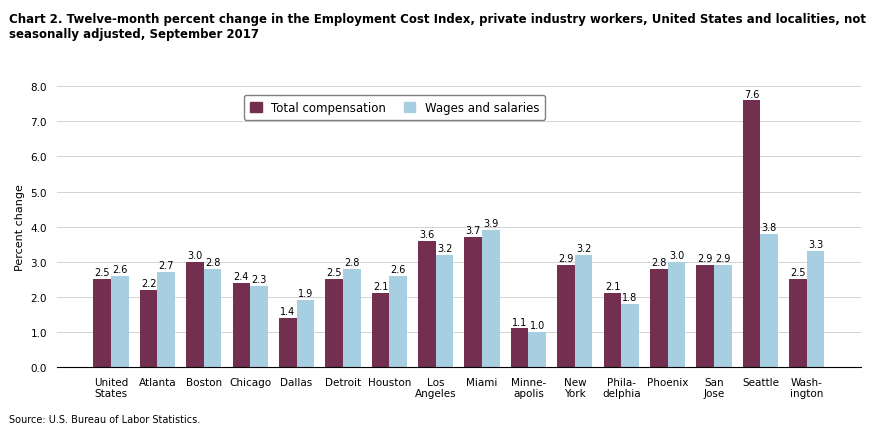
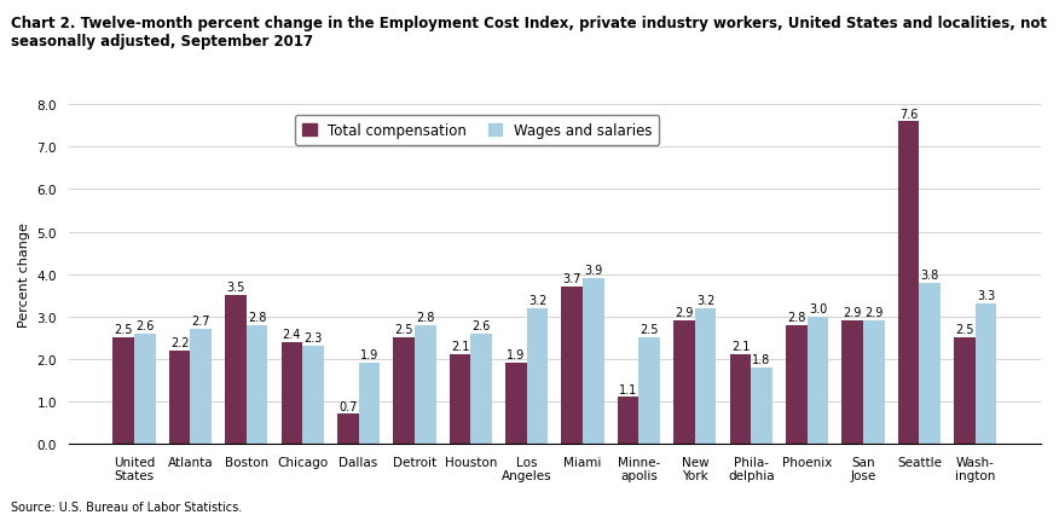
Total compensation/Boston: 3.0 -> 3.5
Total compensation/Dallas: 1.4 -> 0.7
Total compensation/Los Angeles: 3.6 -> 1.9
Wages and salaries/Minne- apolis: 1.0 -> 2.5
